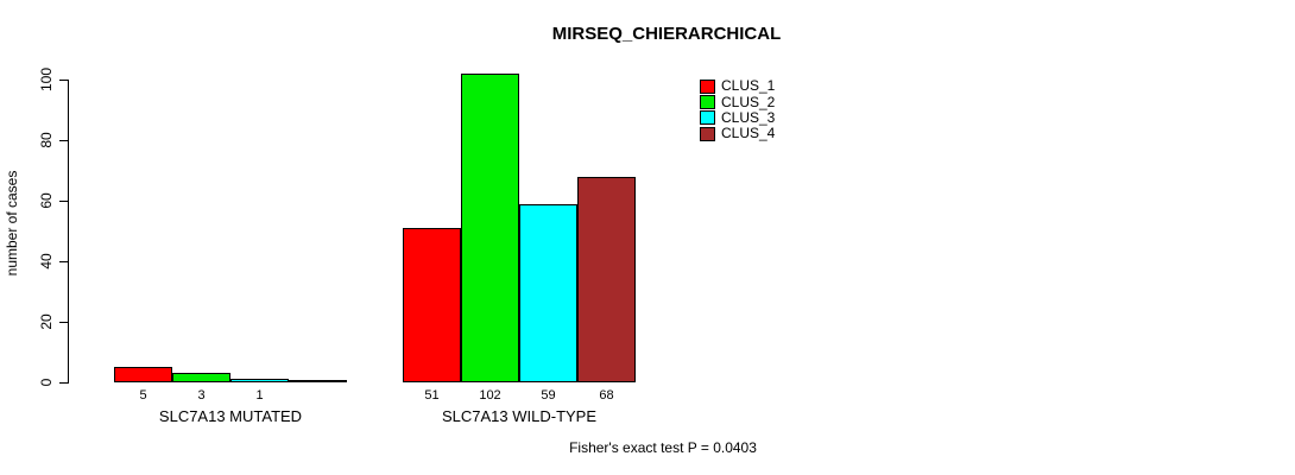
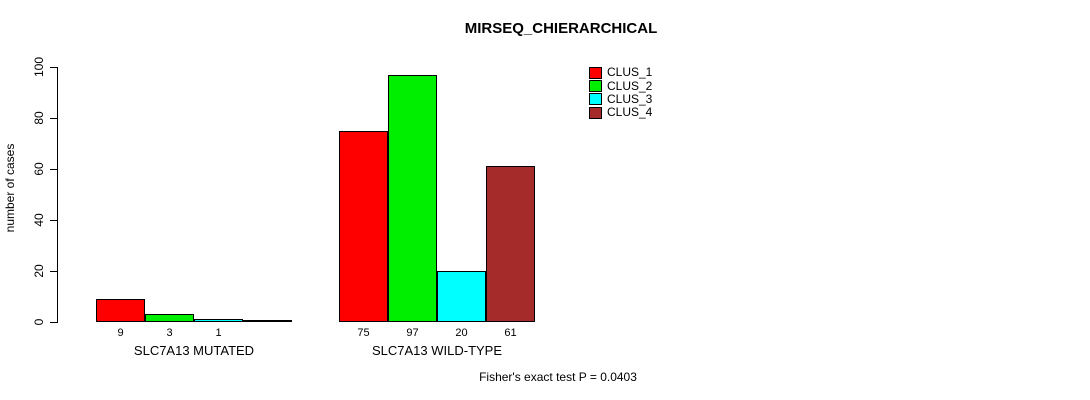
CLUS_1/SLC7A13 MUTATED: 5 -> 9
CLUS_1/SLC7A13 WILD-TYPE: 51 -> 75
CLUS_2/SLC7A13 WILD-TYPE: 102 -> 97
CLUS_3/SLC7A13 WILD-TYPE: 59 -> 20
CLUS_4/SLC7A13 WILD-TYPE: 68 -> 61
